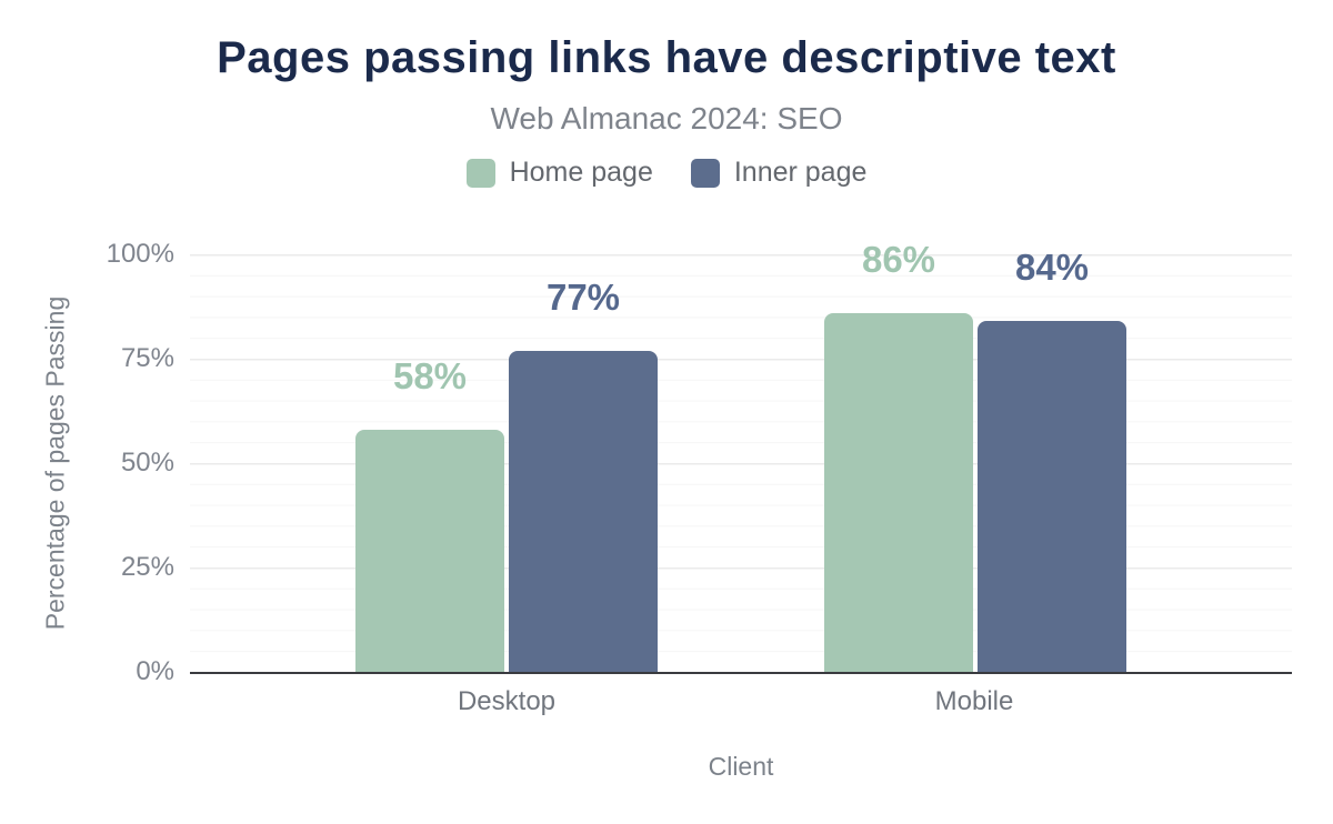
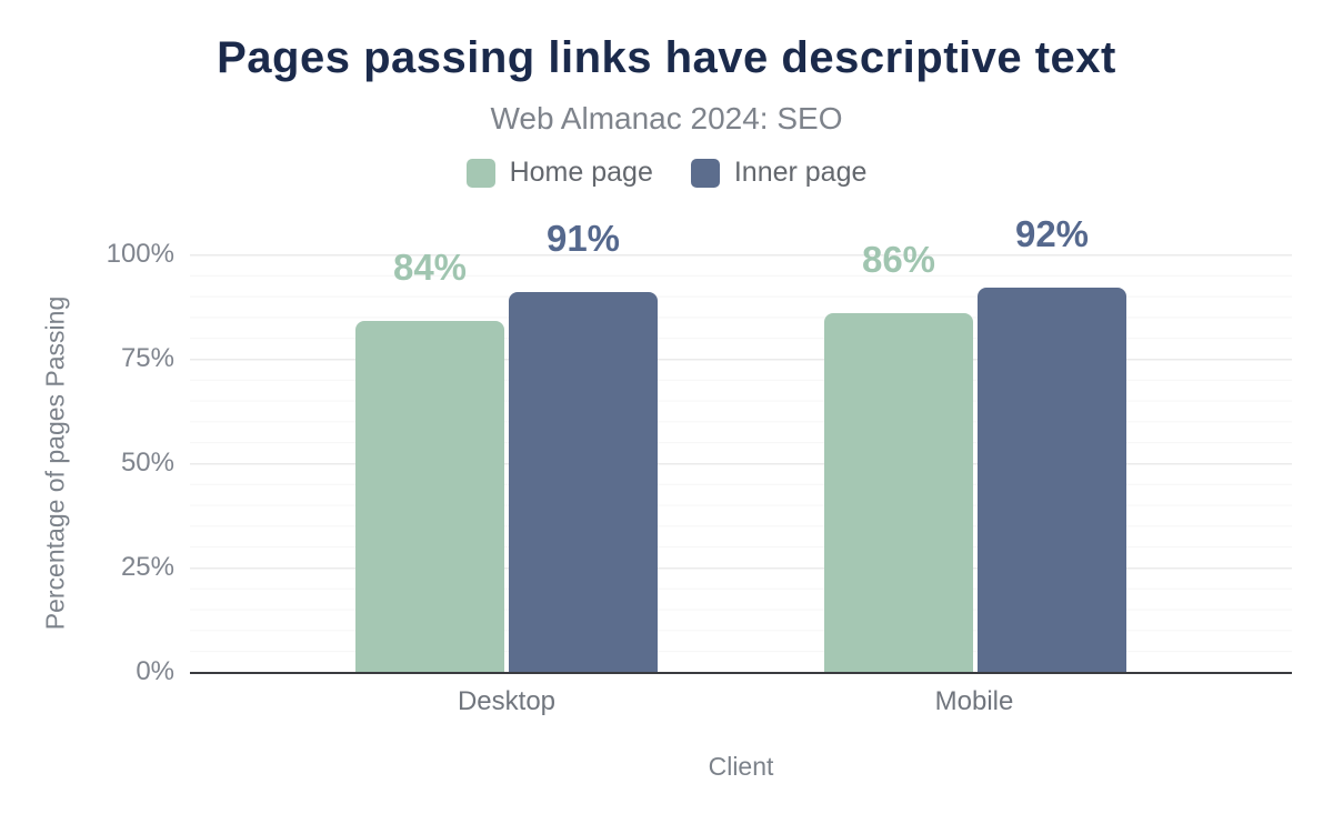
Home page/Desktop: 58% -> 84%
Inner page/Desktop: 77% -> 91%
Inner page/Mobile: 84% -> 92%
